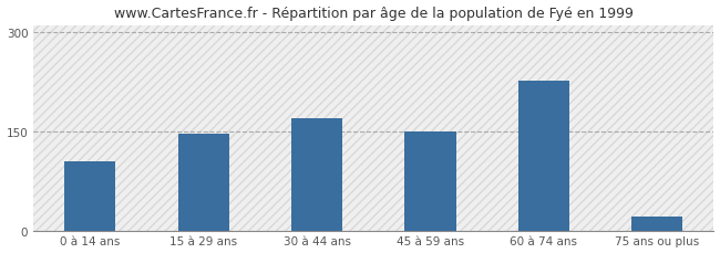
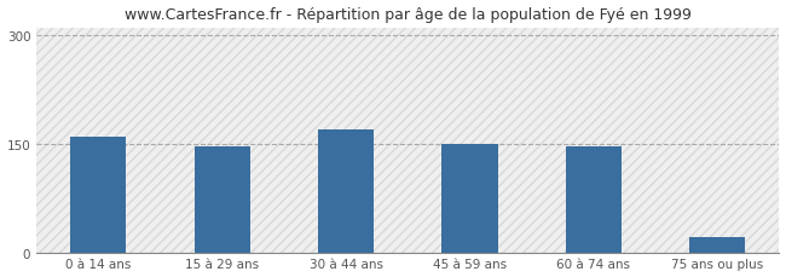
0 à 14 ans: 104 -> 159
60 à 74 ans: 226 -> 147
